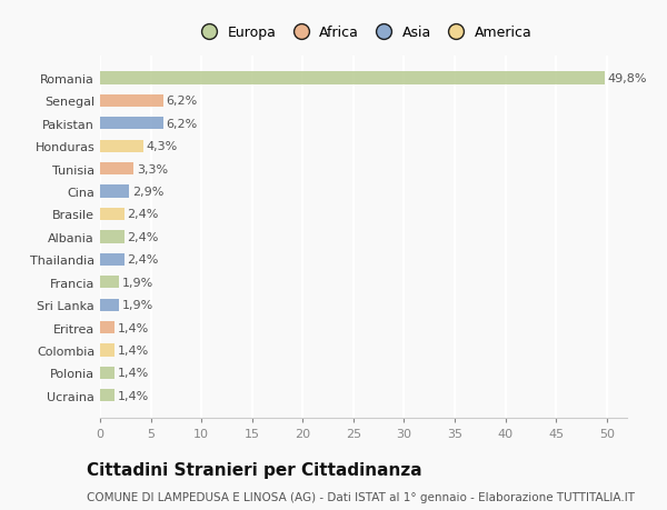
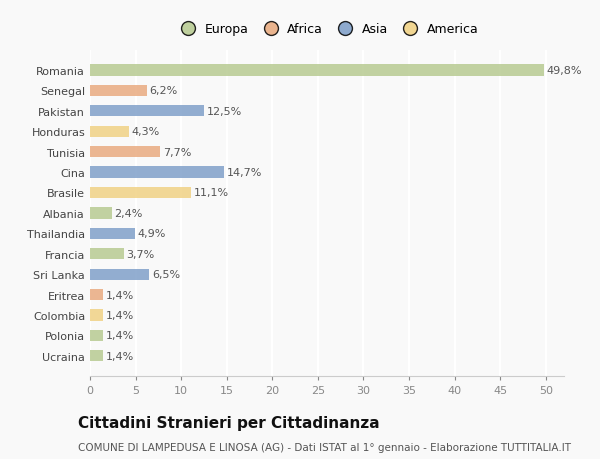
Pakistan: 6,2% -> 12,5%
Tunisia: 3,3% -> 7,7%
Cina: 2,9% -> 14,7%
Brasile: 2,4% -> 11,1%
Thailandia: 2,4% -> 4,9%
Francia: 1,9% -> 3,7%
Sri Lanka: 1,9% -> 6,5%
